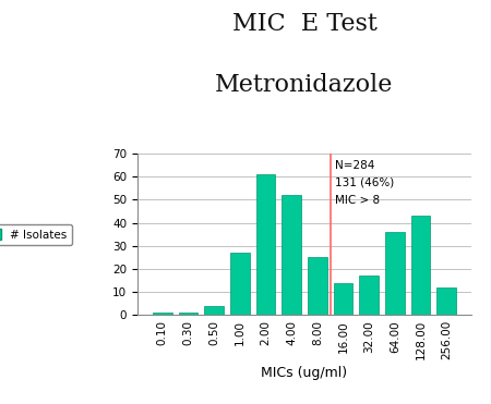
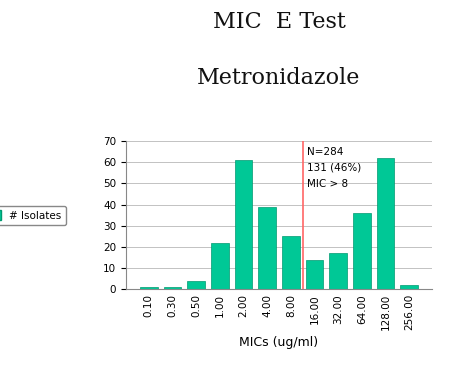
1.00: 27 -> 22
4.00: 52 -> 39
128.00: 43 -> 62
256.00: 12 -> 2
